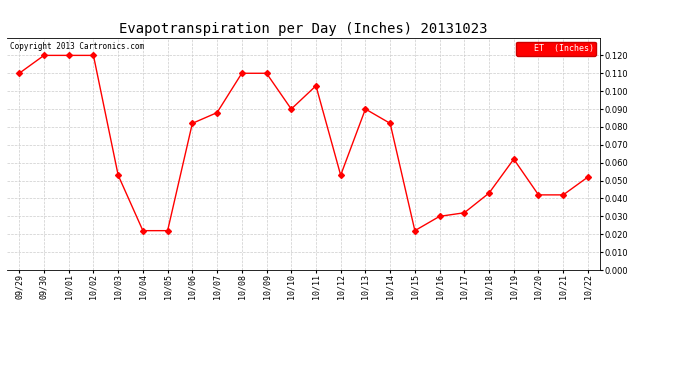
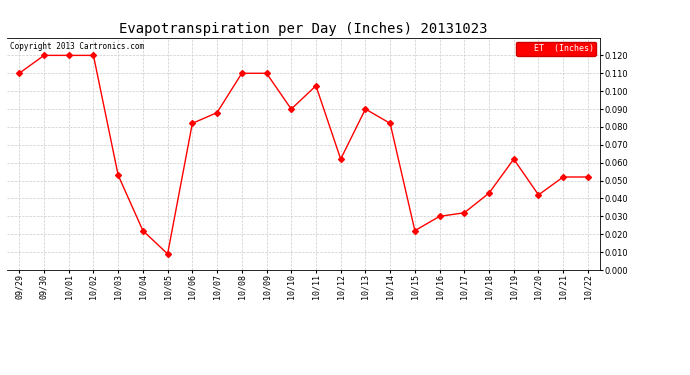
10/05: 0.022 -> 0.009
10/12: 0.053 -> 0.062
10/21: 0.042 -> 0.052
